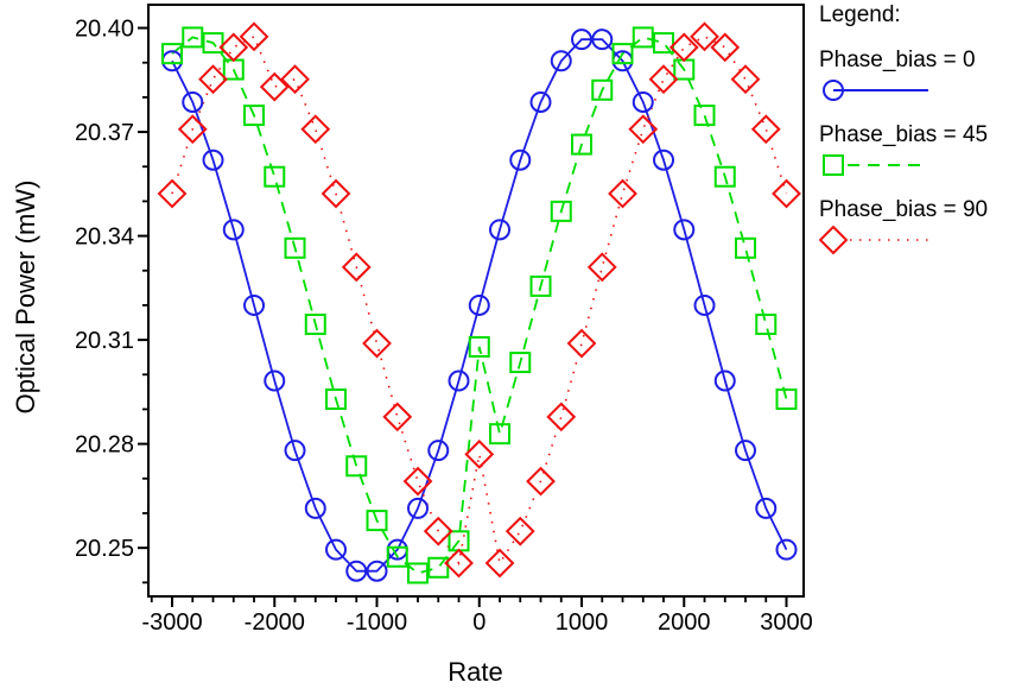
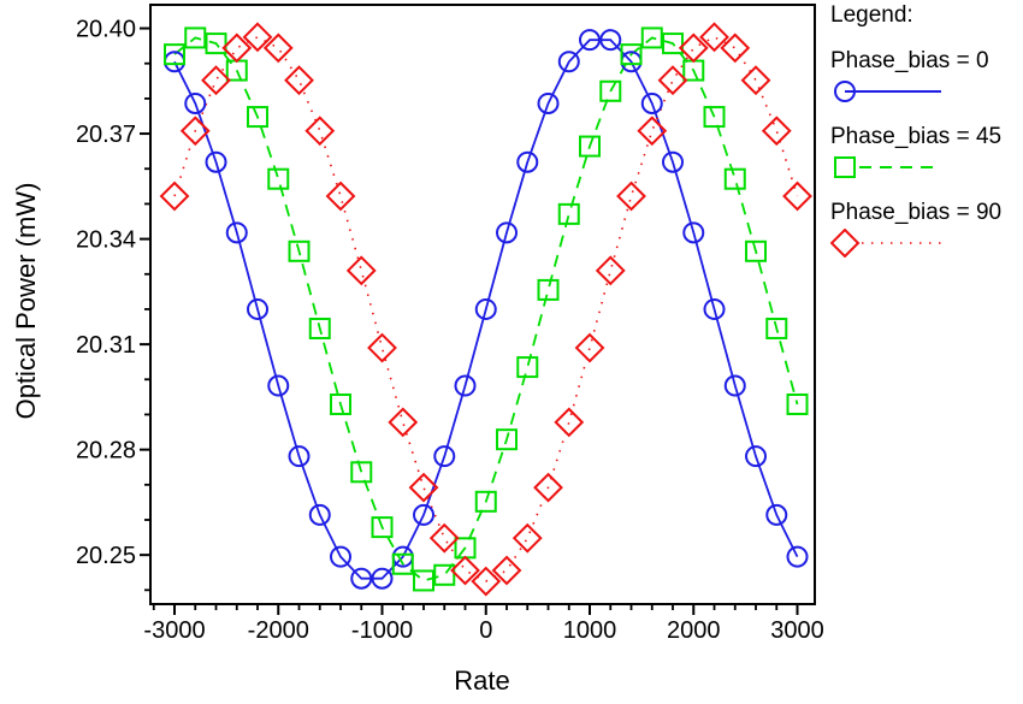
Phase_bias = 90/-2000: 20.383 -> 20.394
Phase_bias = 45/0: 20.308 -> 20.265
Phase_bias = 90/0: 20.277 -> 20.242
